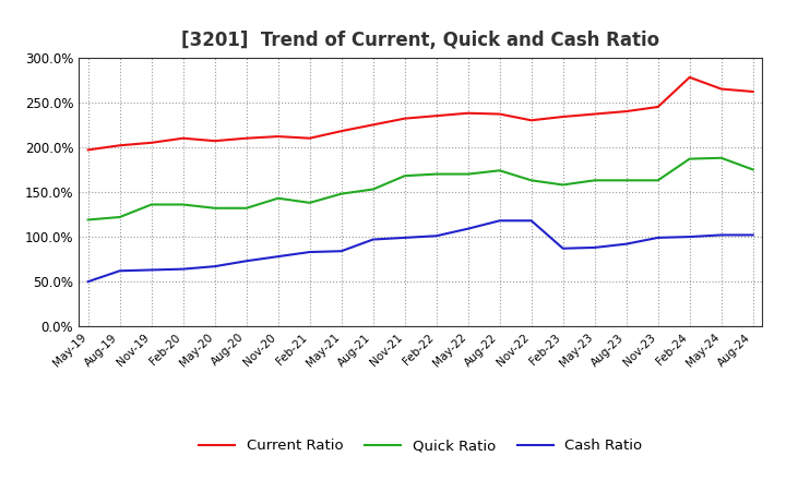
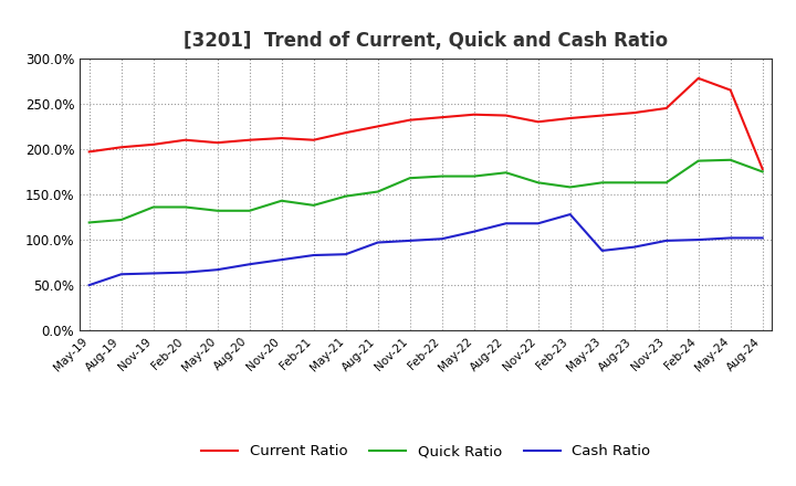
Cash Ratio/Feb-23: 87% -> 128%
Current Ratio/Aug-24: 262% -> 178%
